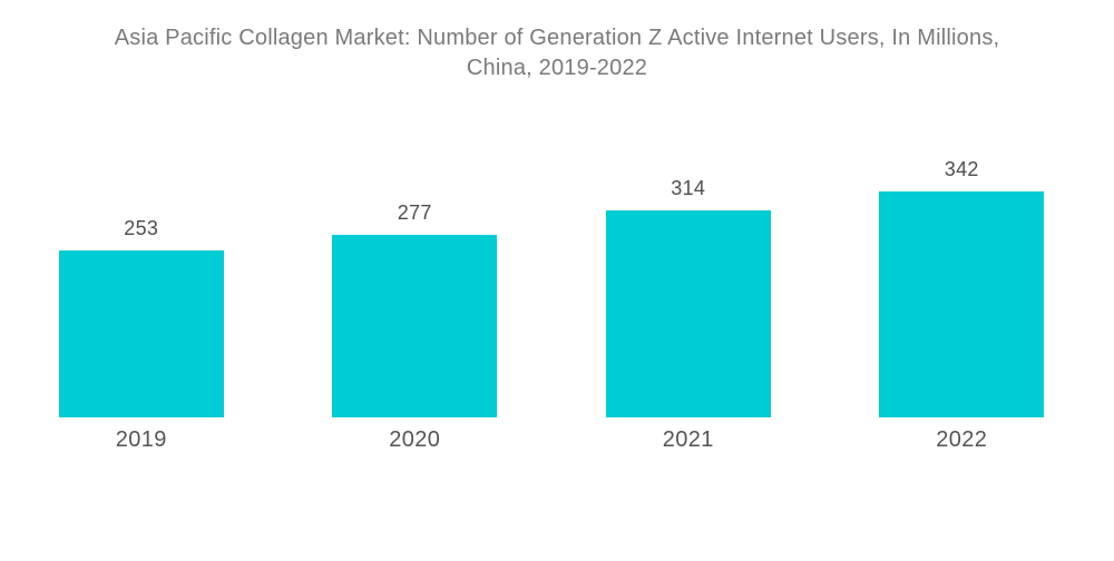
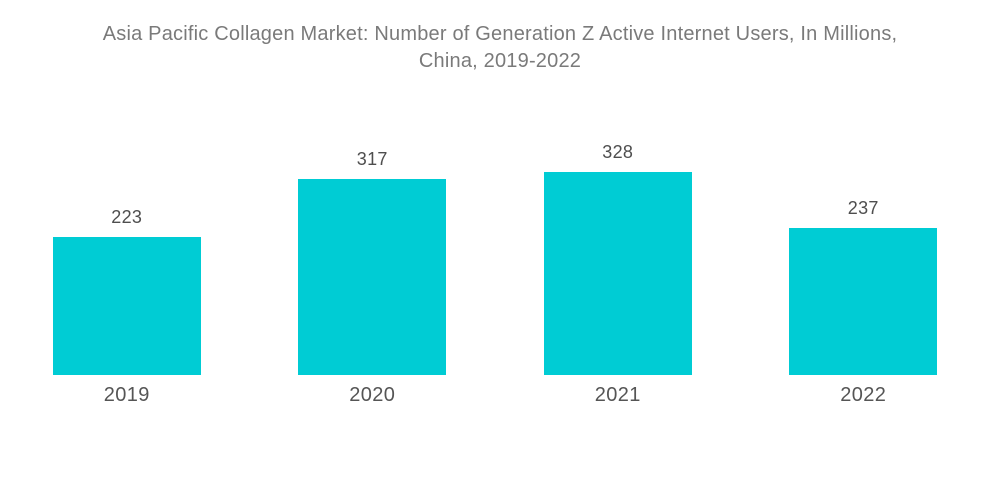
2019: 253 -> 223
2020: 277 -> 317
2021: 314 -> 328
2022: 342 -> 237
